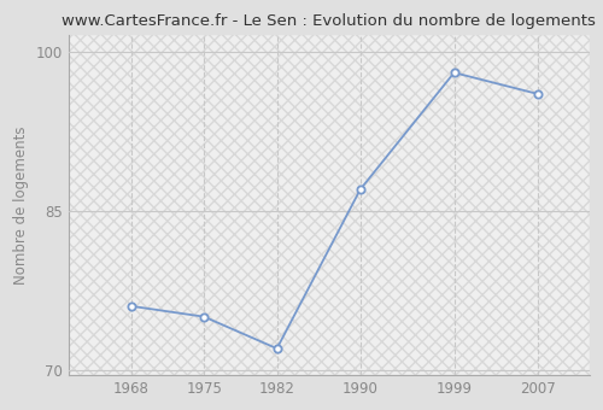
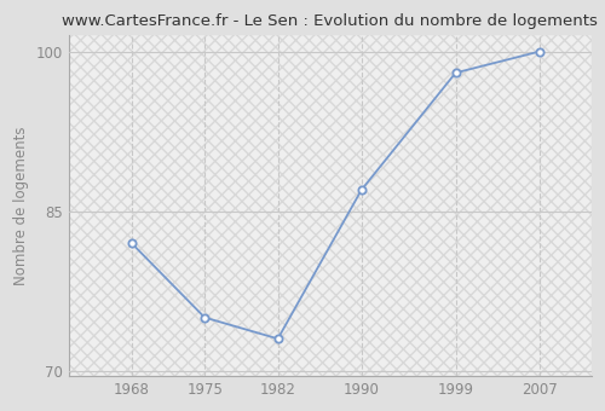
1968: 76 -> 82
1982: 72 -> 73
2007: 96 -> 100
